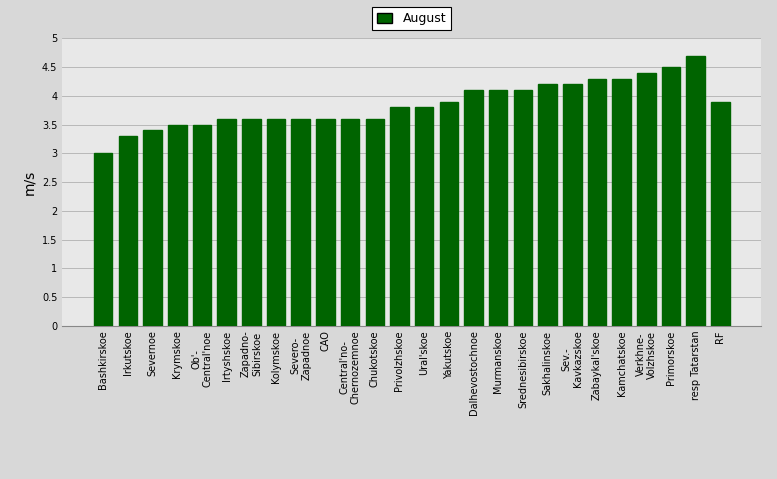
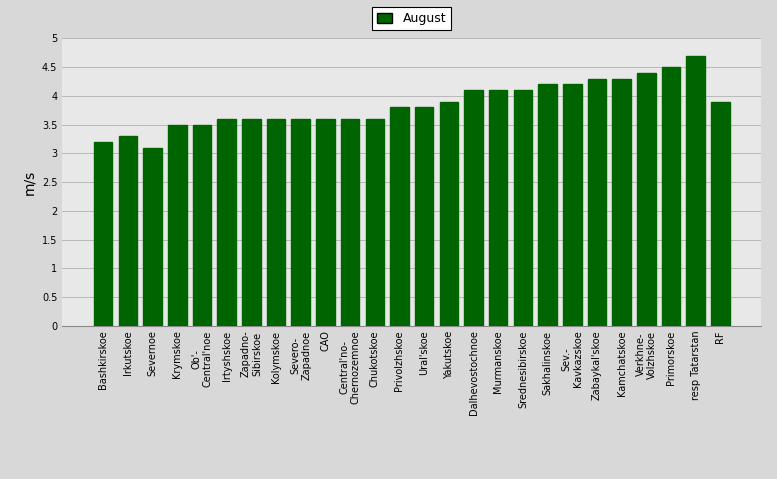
Bashkirskoe: 3.0 -> 3.2
Severnoe: 3.4 -> 3.1
